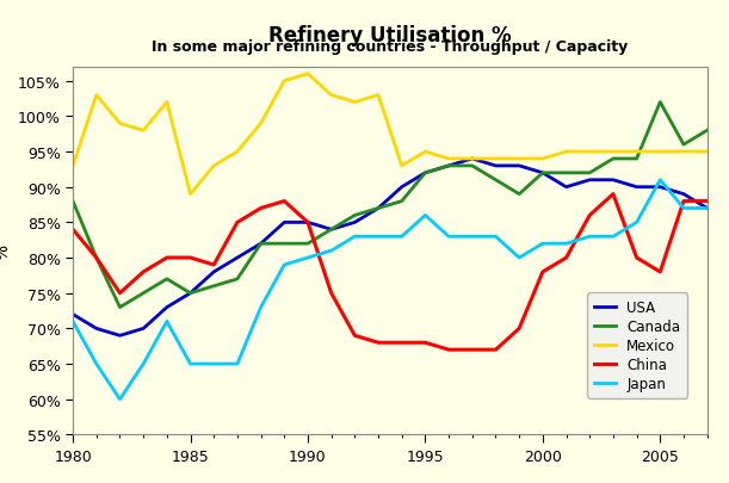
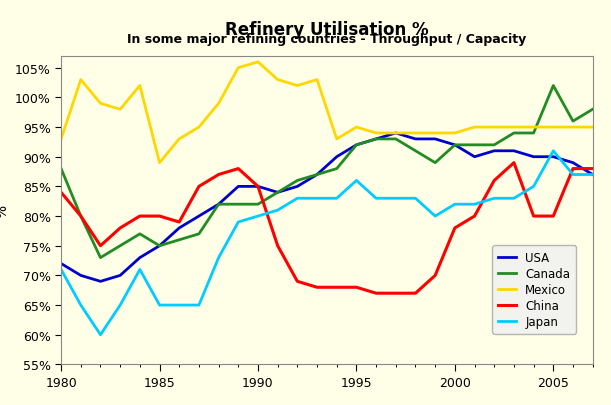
China/2005: 78% -> 80%
